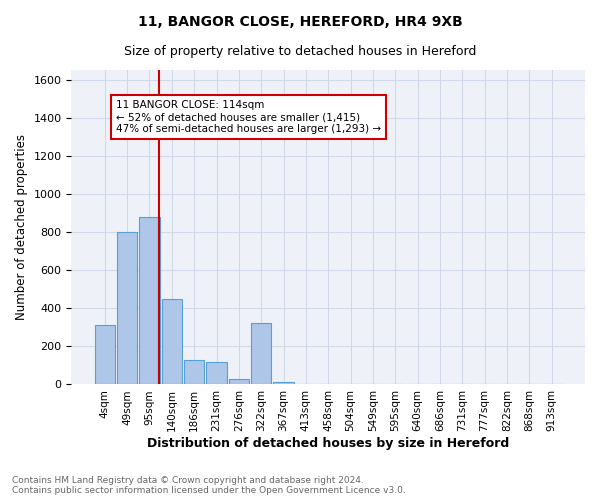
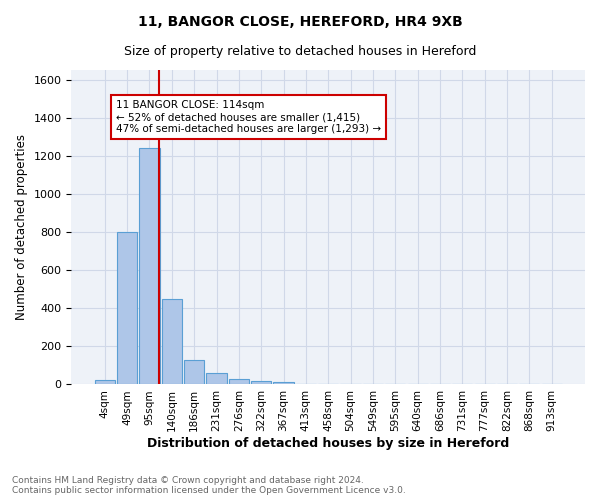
4sqm: 310 -> 20
95sqm: 880 -> 1240
231sqm: 120 -> 60
322sqm: 320 -> 20
